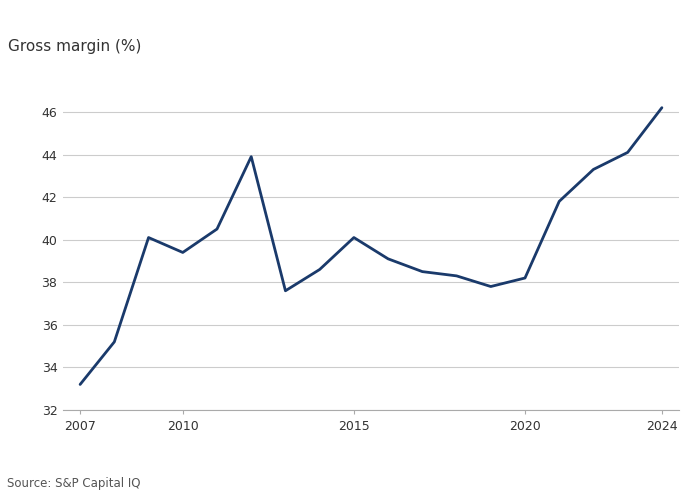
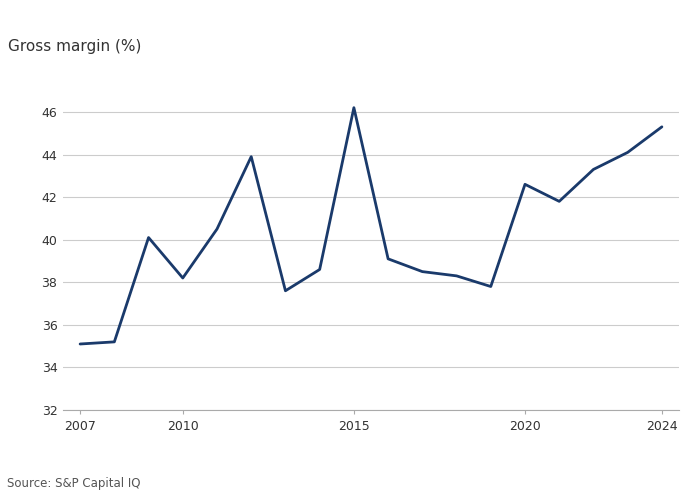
2007: 33.2 -> 35.1
2010: 39.4 -> 38.2
2015: 40.1 -> 46.2
2020: 38.2 -> 42.6
2024: 46.2 -> 45.3
